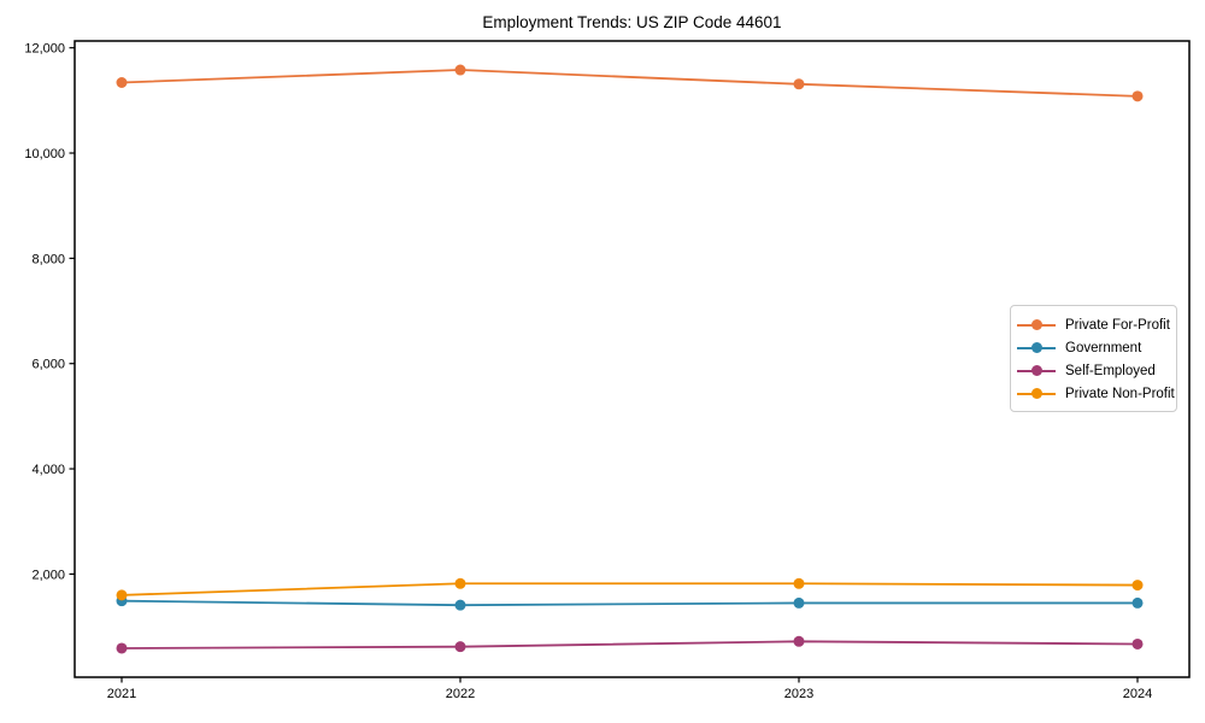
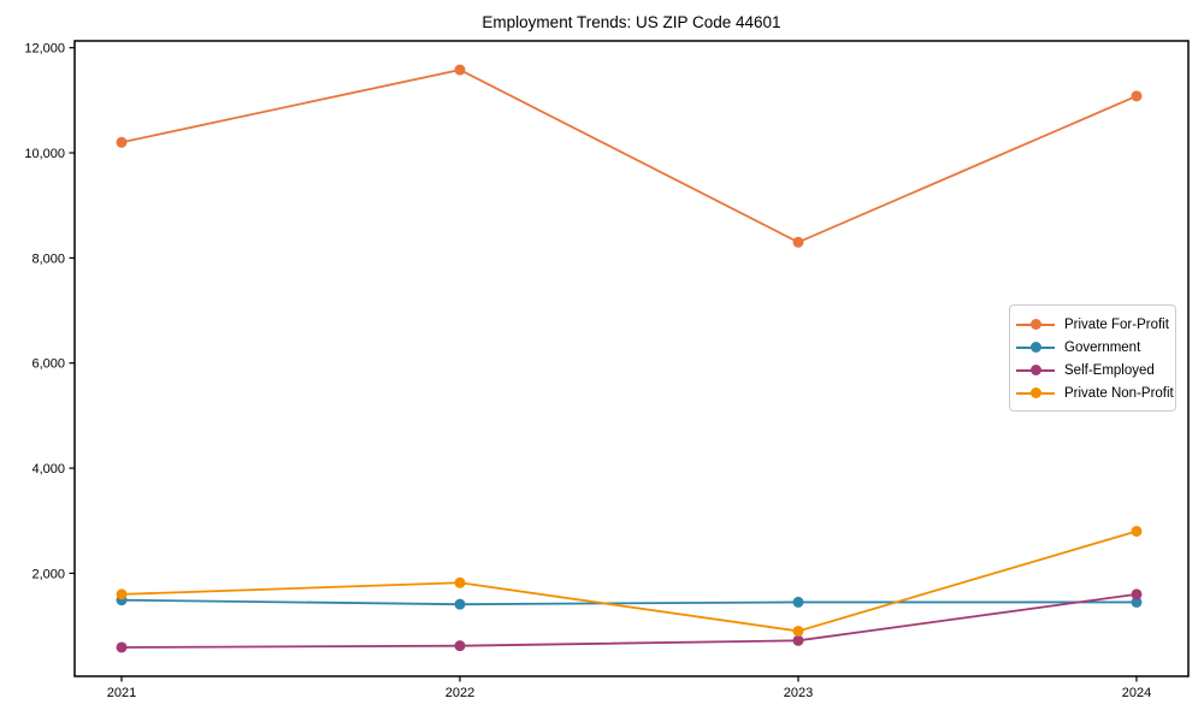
Private For-Profit/2021: 11300 -> 10200
Private For-Profit/2023: 11300 -> 8300
Private Non-Profit/2023: 1800 -> 900
Self-Employed/2024: 700 -> 1600
Private Non-Profit/2024: 1800 -> 2800
